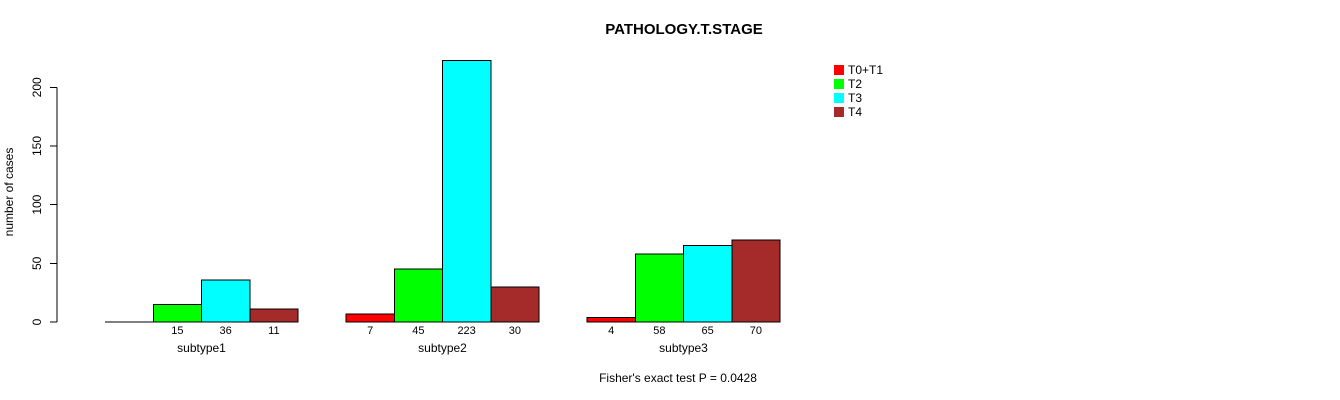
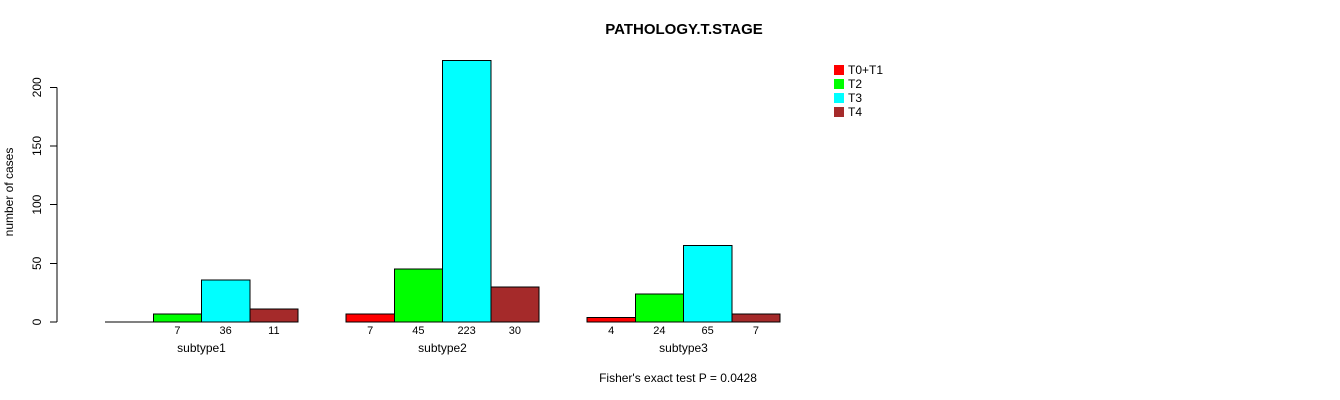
T2/subtype1: 15 -> 7
T2/subtype3: 58 -> 24
T4/subtype3: 70 -> 7
